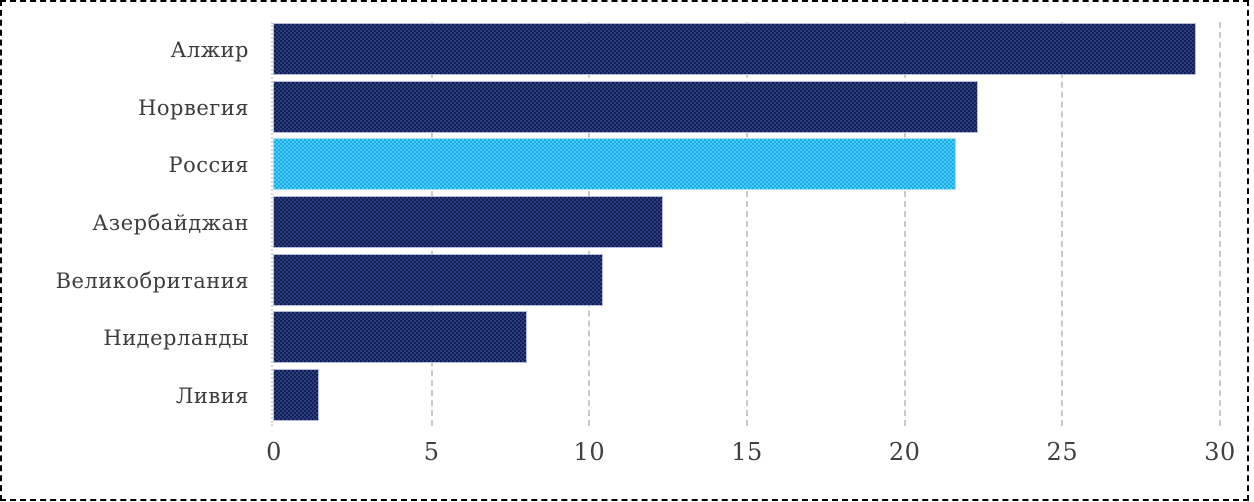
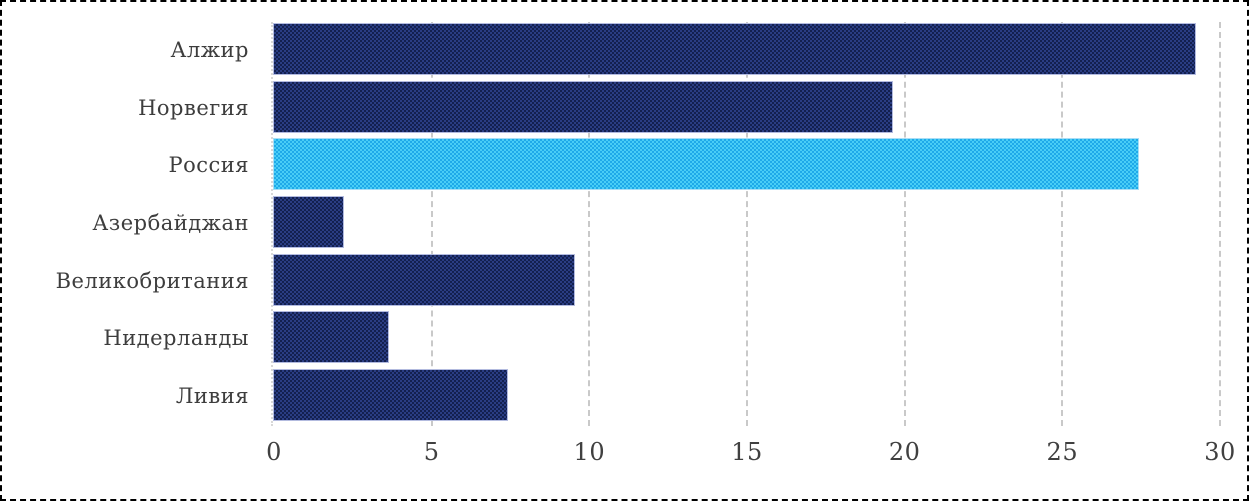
Норвегия: 22.3 -> 19.6
Россия: 21.6 -> 27.4
Азербайджан: 12.3 -> 2.2
Великобритания: 10.4 -> 9.5
Нидерланды: 8.0 -> 3.6
Ливия: 1.4 -> 7.4
